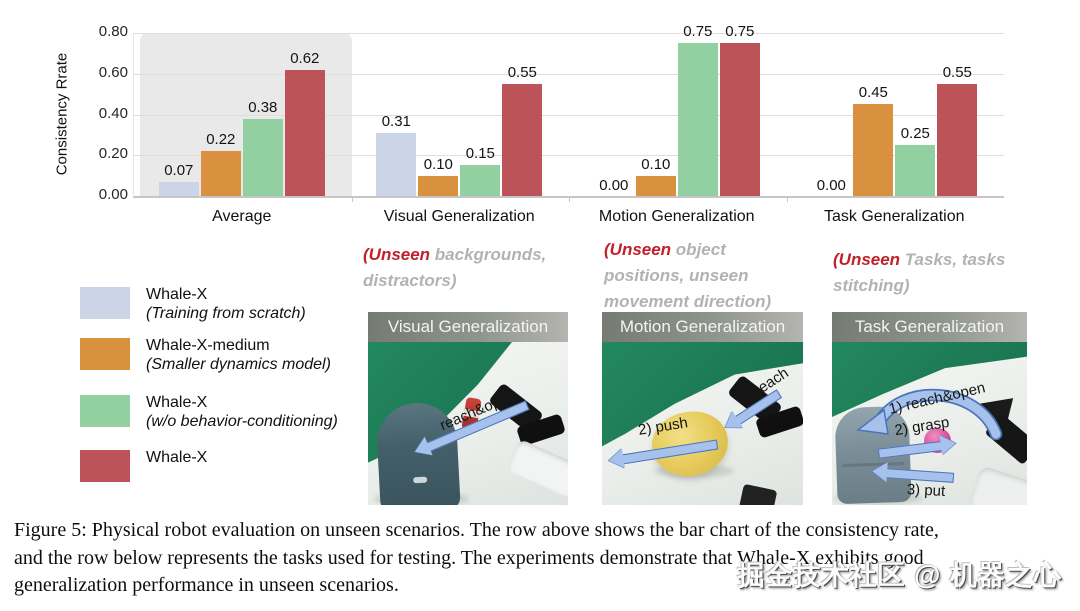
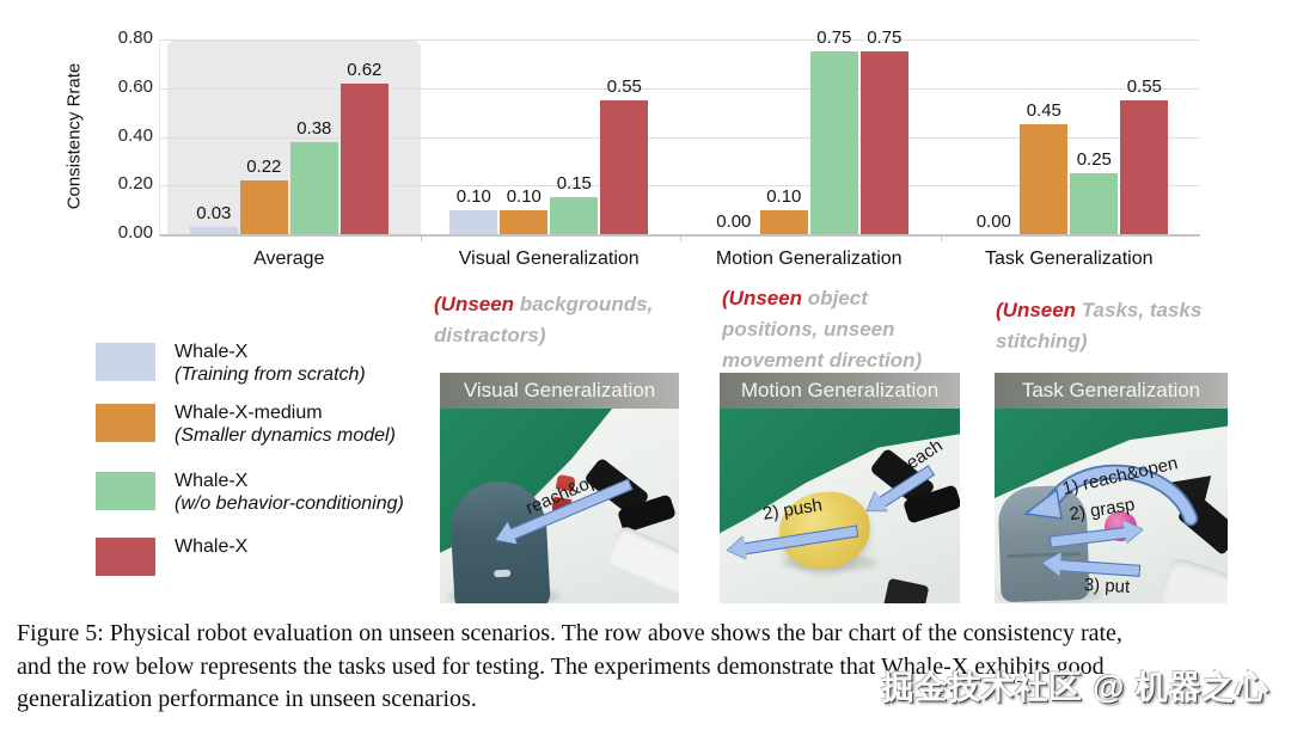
Whale-X (Training from scratch)/Average: 0.07 -> 0.03
Whale-X (Training from scratch)/Visual Generalization: 0.31 -> 0.10
